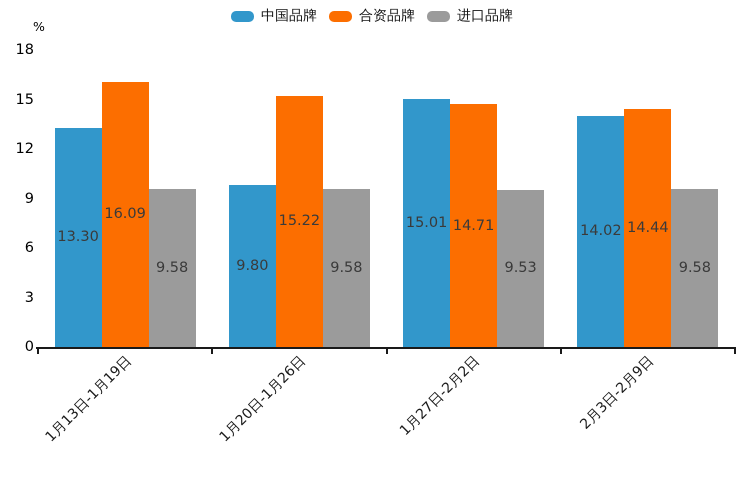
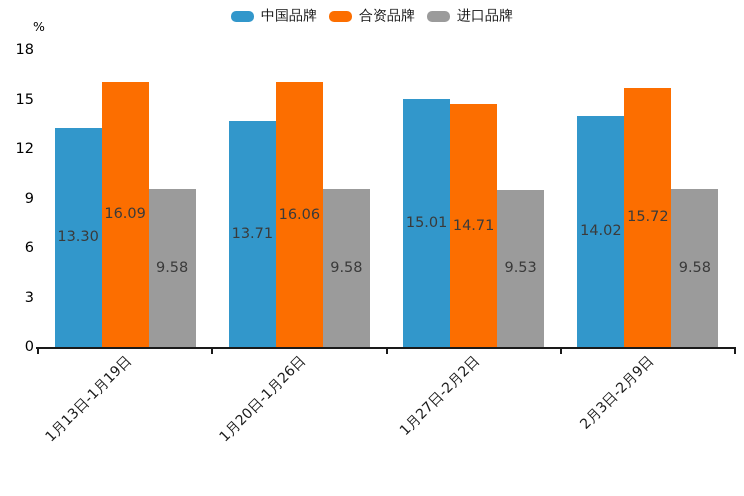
中国品牌/1月20日-1月26日: 9.80 -> 13.71
合资品牌/1月20日-1月26日: 15.22 -> 16.06
合资品牌/2月3日-2月9日: 14.44 -> 15.72
